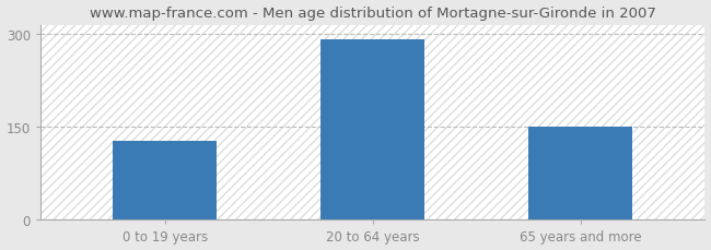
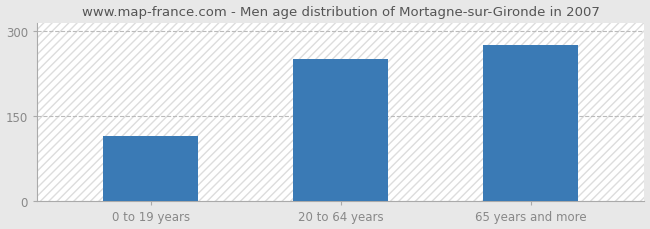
0 to 19 years: 128 -> 116
20 to 64 years: 292 -> 252
65 years and more: 150 -> 276
